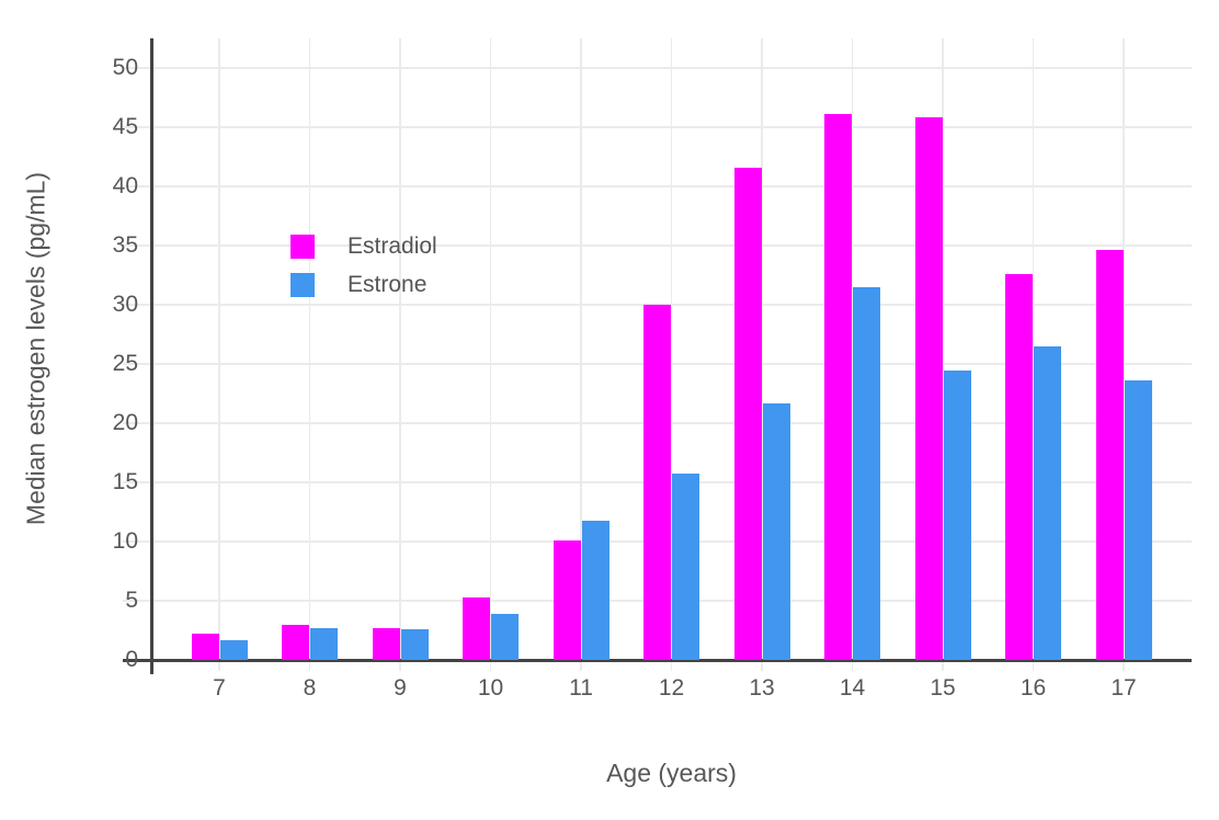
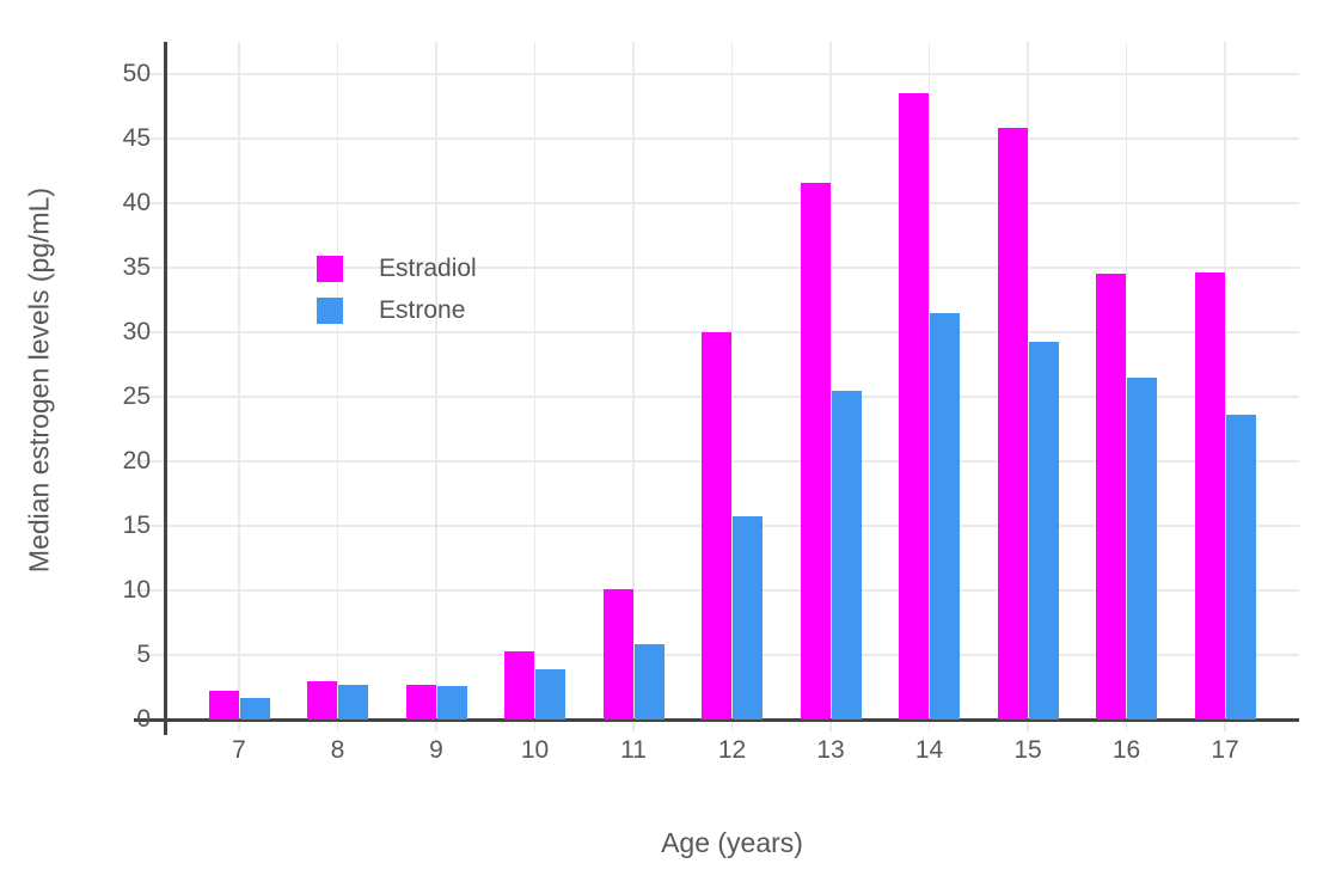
Estrone/11: 11.8 -> 5.8
Estrone/13: 21.7 -> 25.5
Estradiol/14: 46.1 -> 48.5
Estrone/15: 24.4 -> 29.3
Estradiol/16: 32.6 -> 34.5
